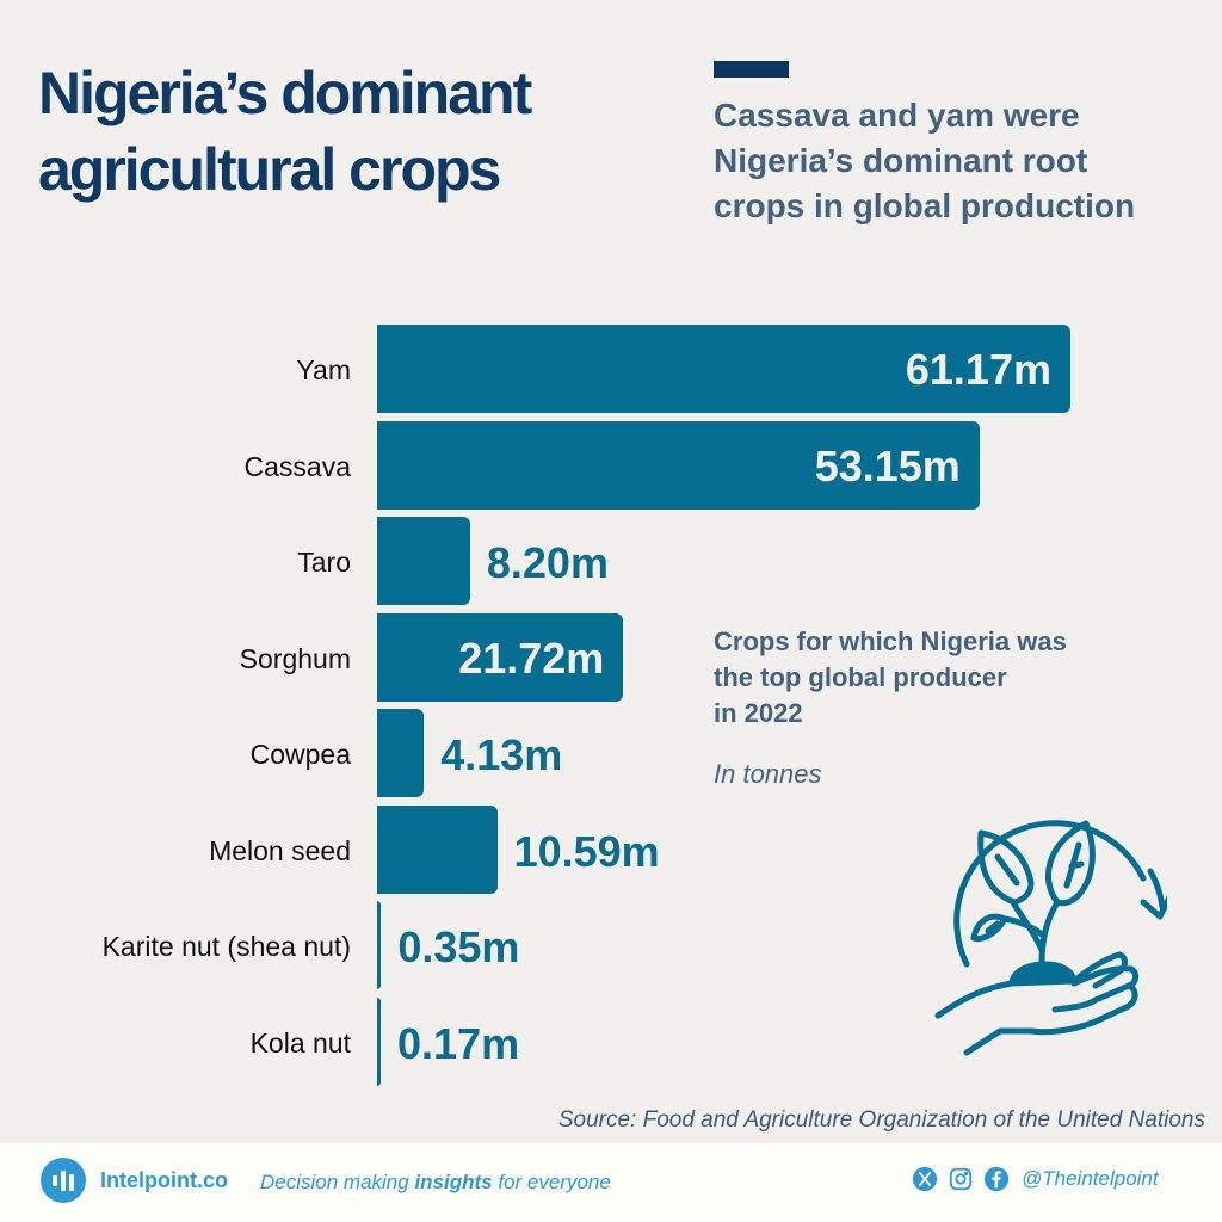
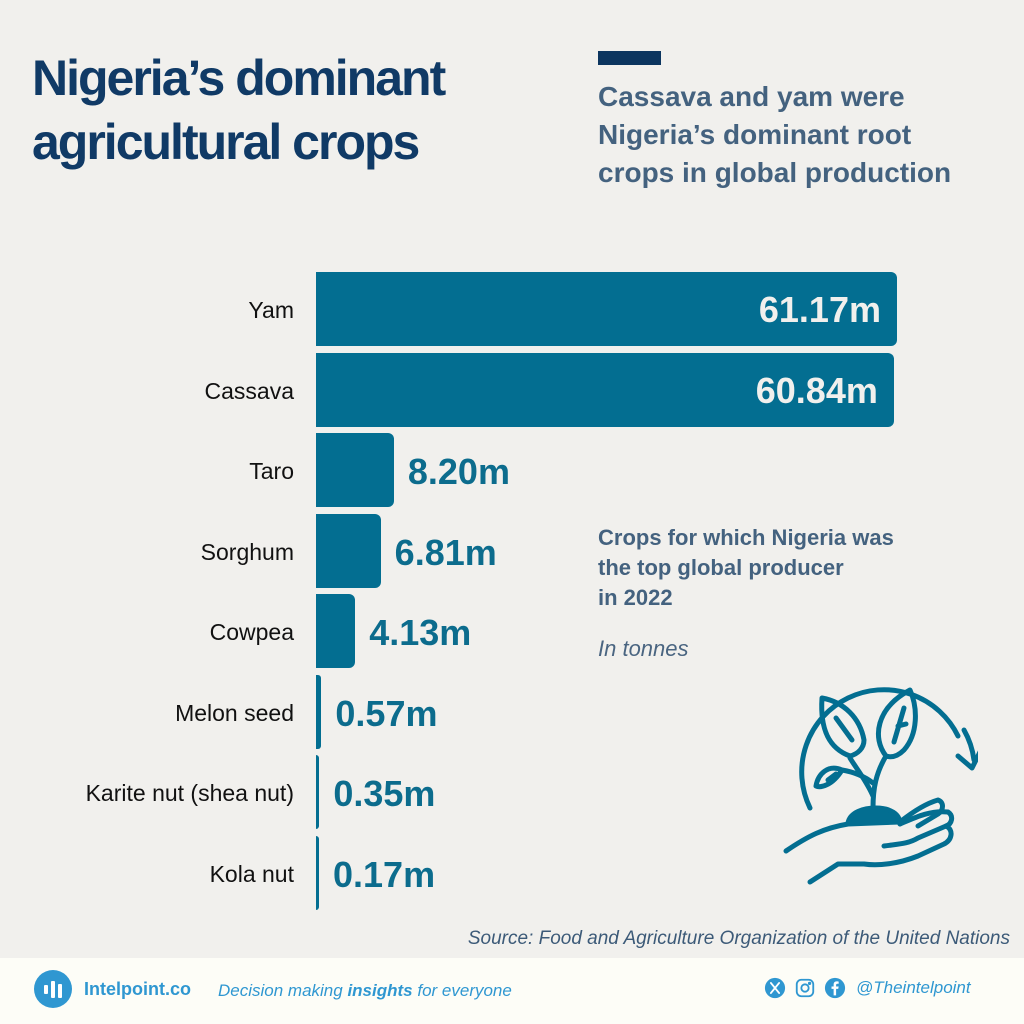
Cassava: 53.15m -> 60.84m
Sorghum: 21.72m -> 6.81m
Melon seed: 10.59m -> 0.57m
